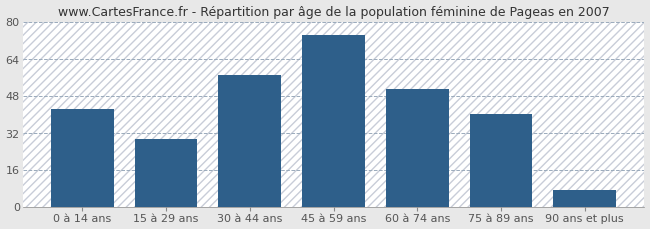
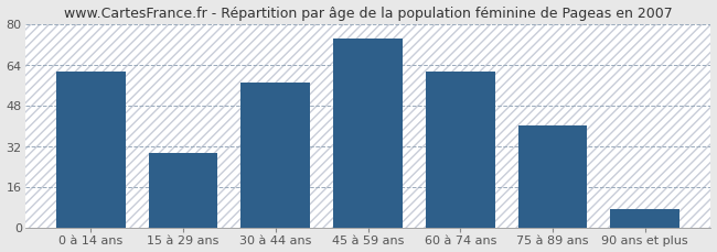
0 à 14 ans: 42 -> 61
60 à 74 ans: 51 -> 61
